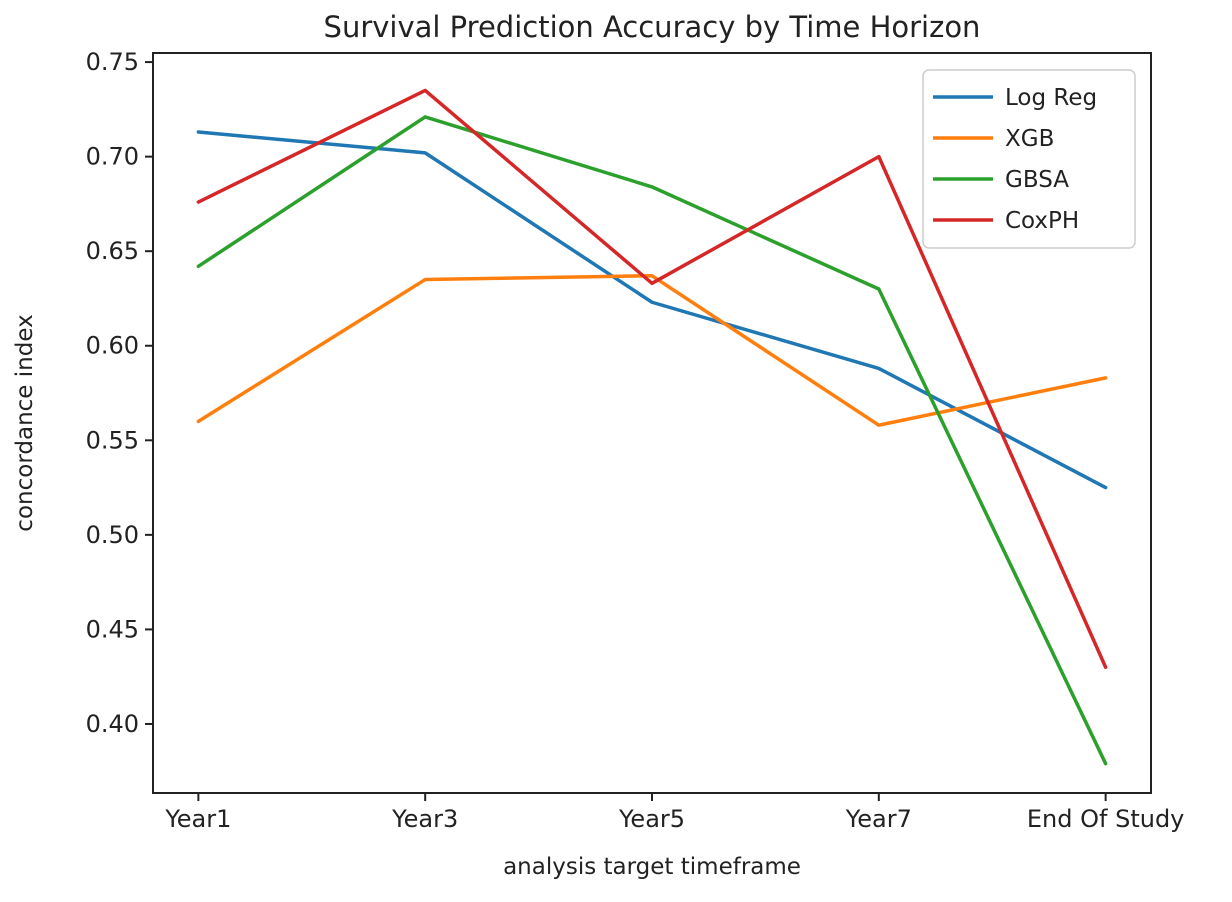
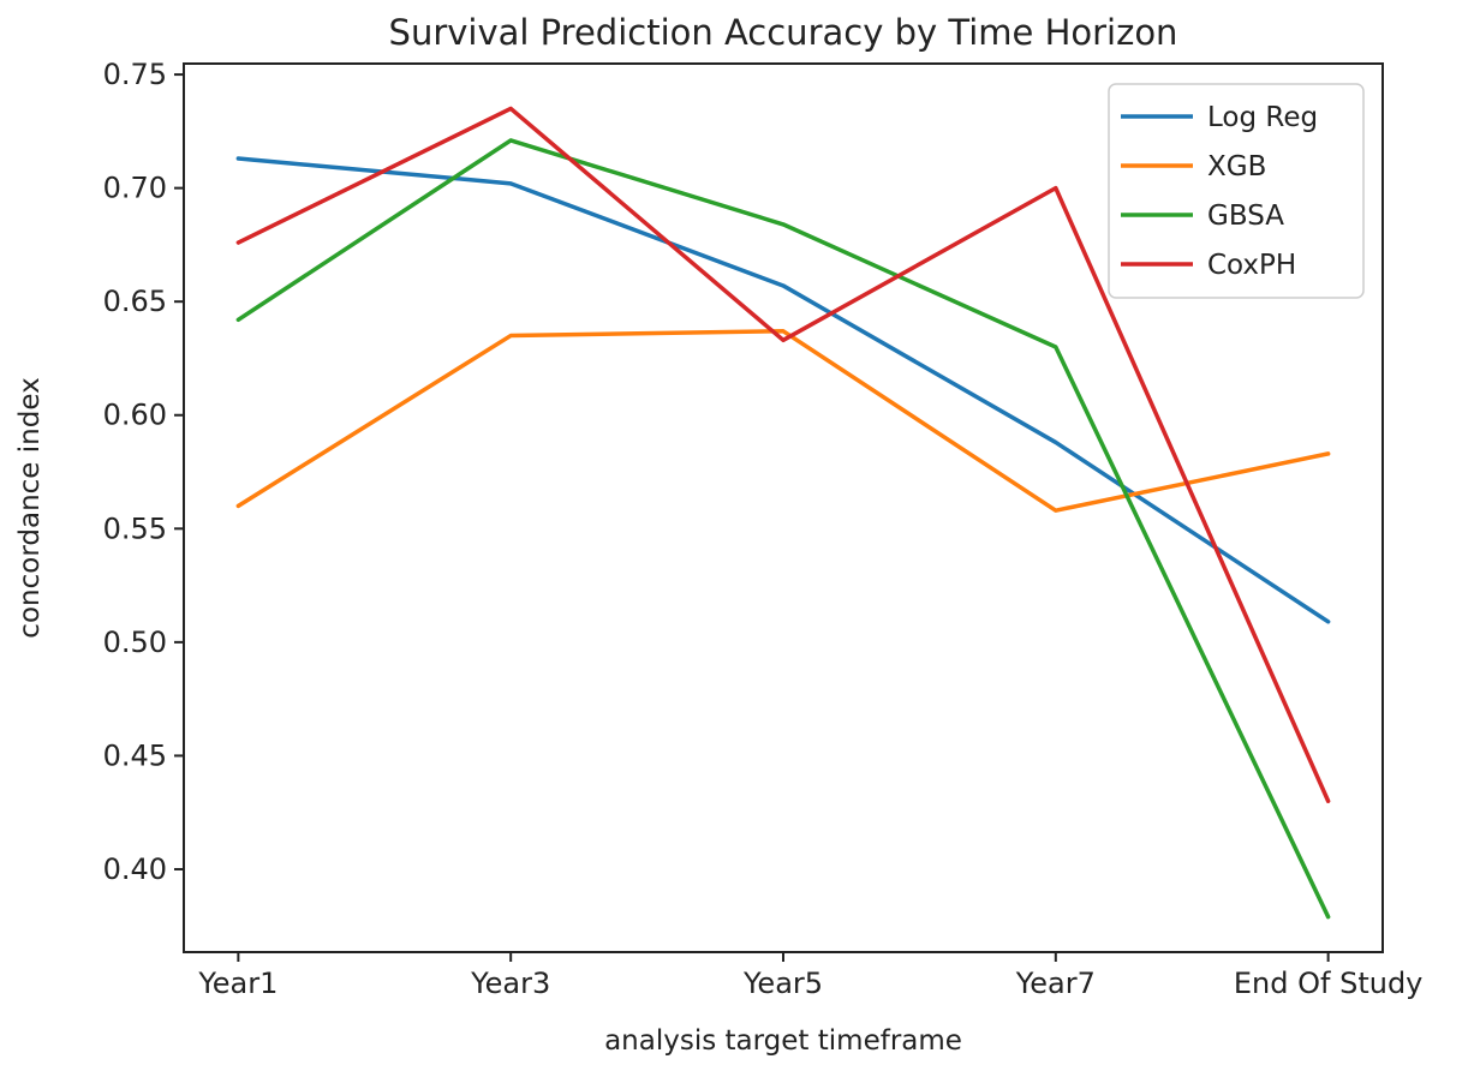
Log Reg/Year5: 0.623 -> 0.657
Log Reg/End Of Study: 0.525 -> 0.509
